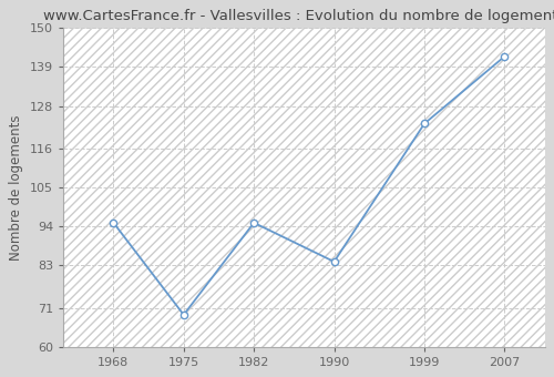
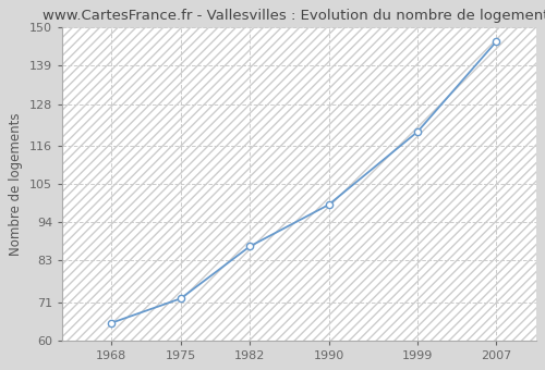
1968: 95 -> 65
1975: 69 -> 72
1982: 95 -> 87
1990: 84 -> 99
1999: 123 -> 120
2007: 142 -> 146
